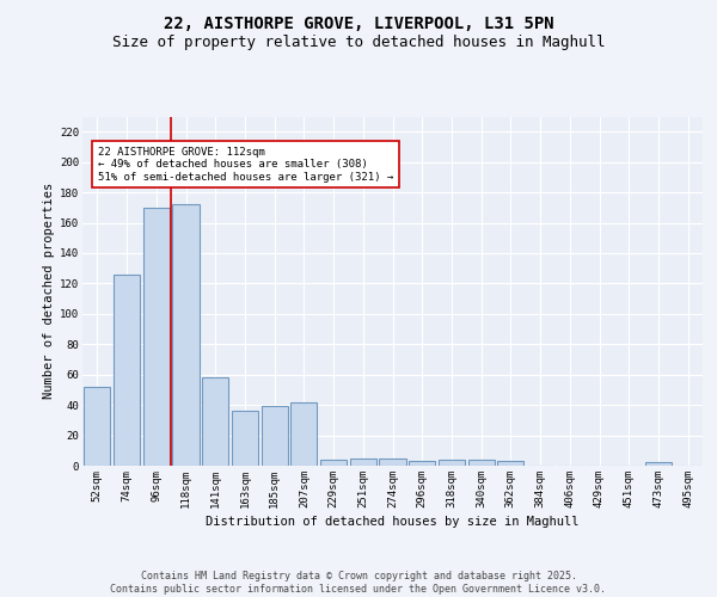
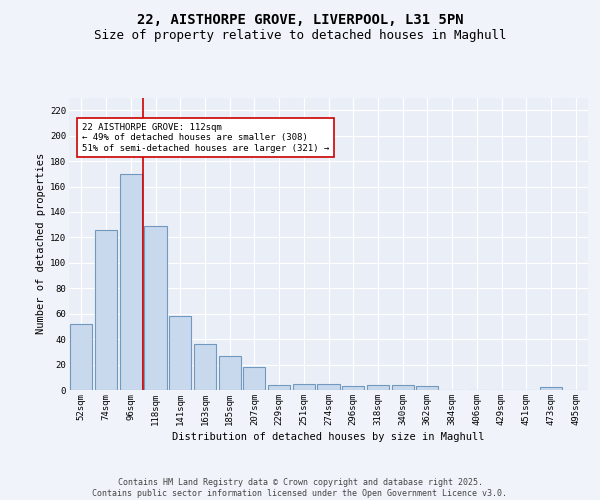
118sqm: 172 -> 129
185sqm: 39 -> 27
207sqm: 42 -> 18
